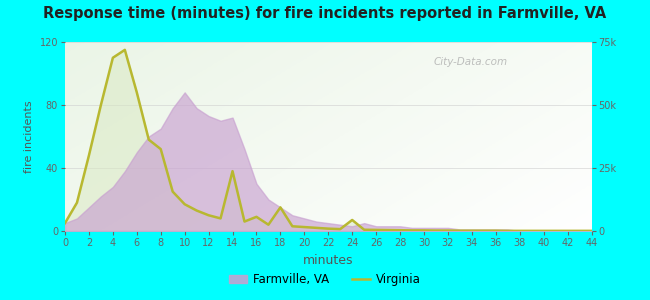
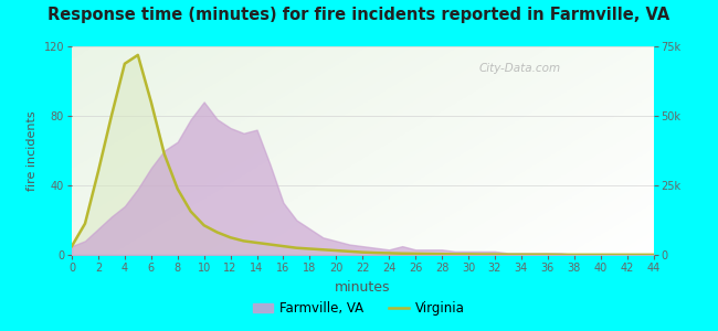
Virginia/8: 52 -> 38
Virginia/14: 38 -> 7
Virginia/16: 9 -> 5
Virginia/18: 15 -> 4
Virginia/24: 7 -> 1
